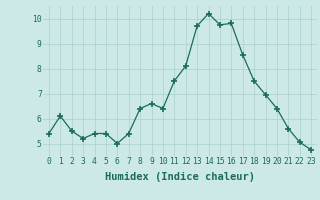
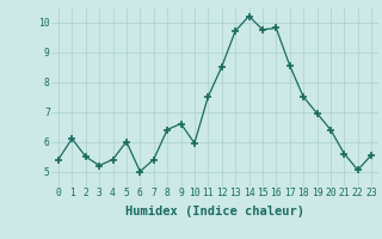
5: 5.40 -> 6.00
10: 6.40 -> 5.95
12: 8.10 -> 8.50
23: 4.75 -> 5.55
